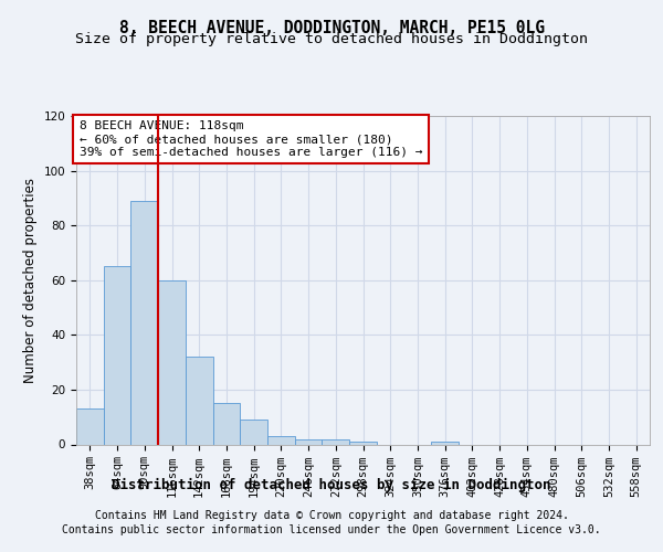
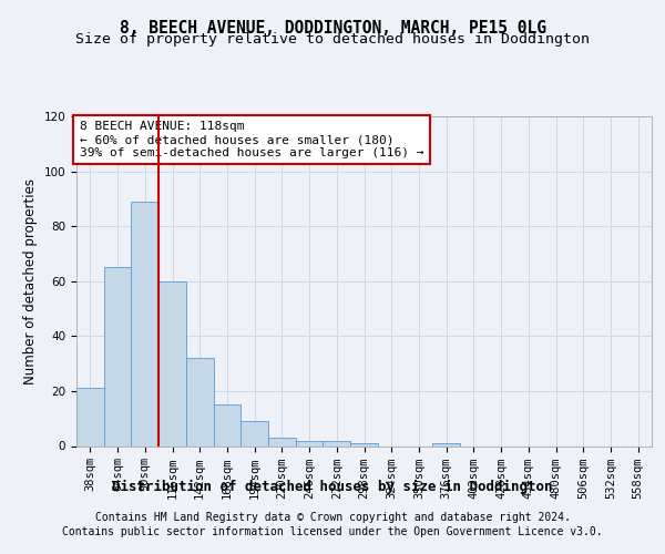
38sqm: 13 -> 21
